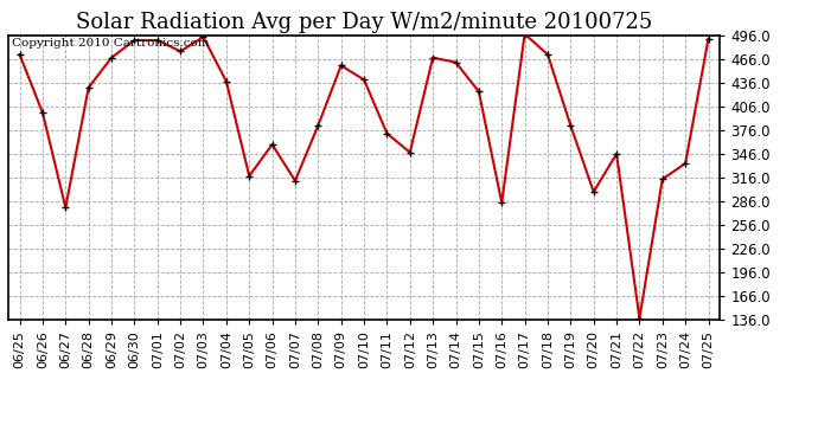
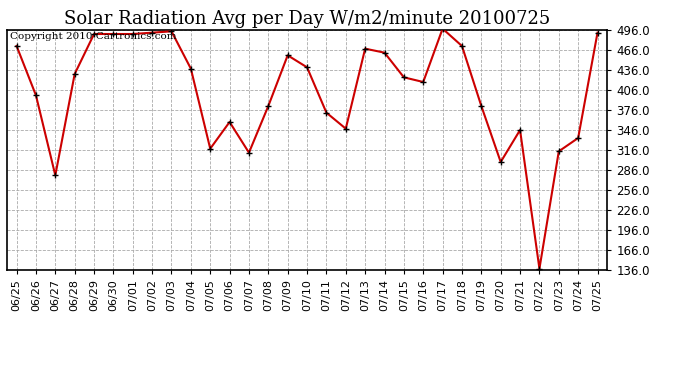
06/29: 468 -> 490
07/02: 476 -> 492
07/16: 284 -> 418
